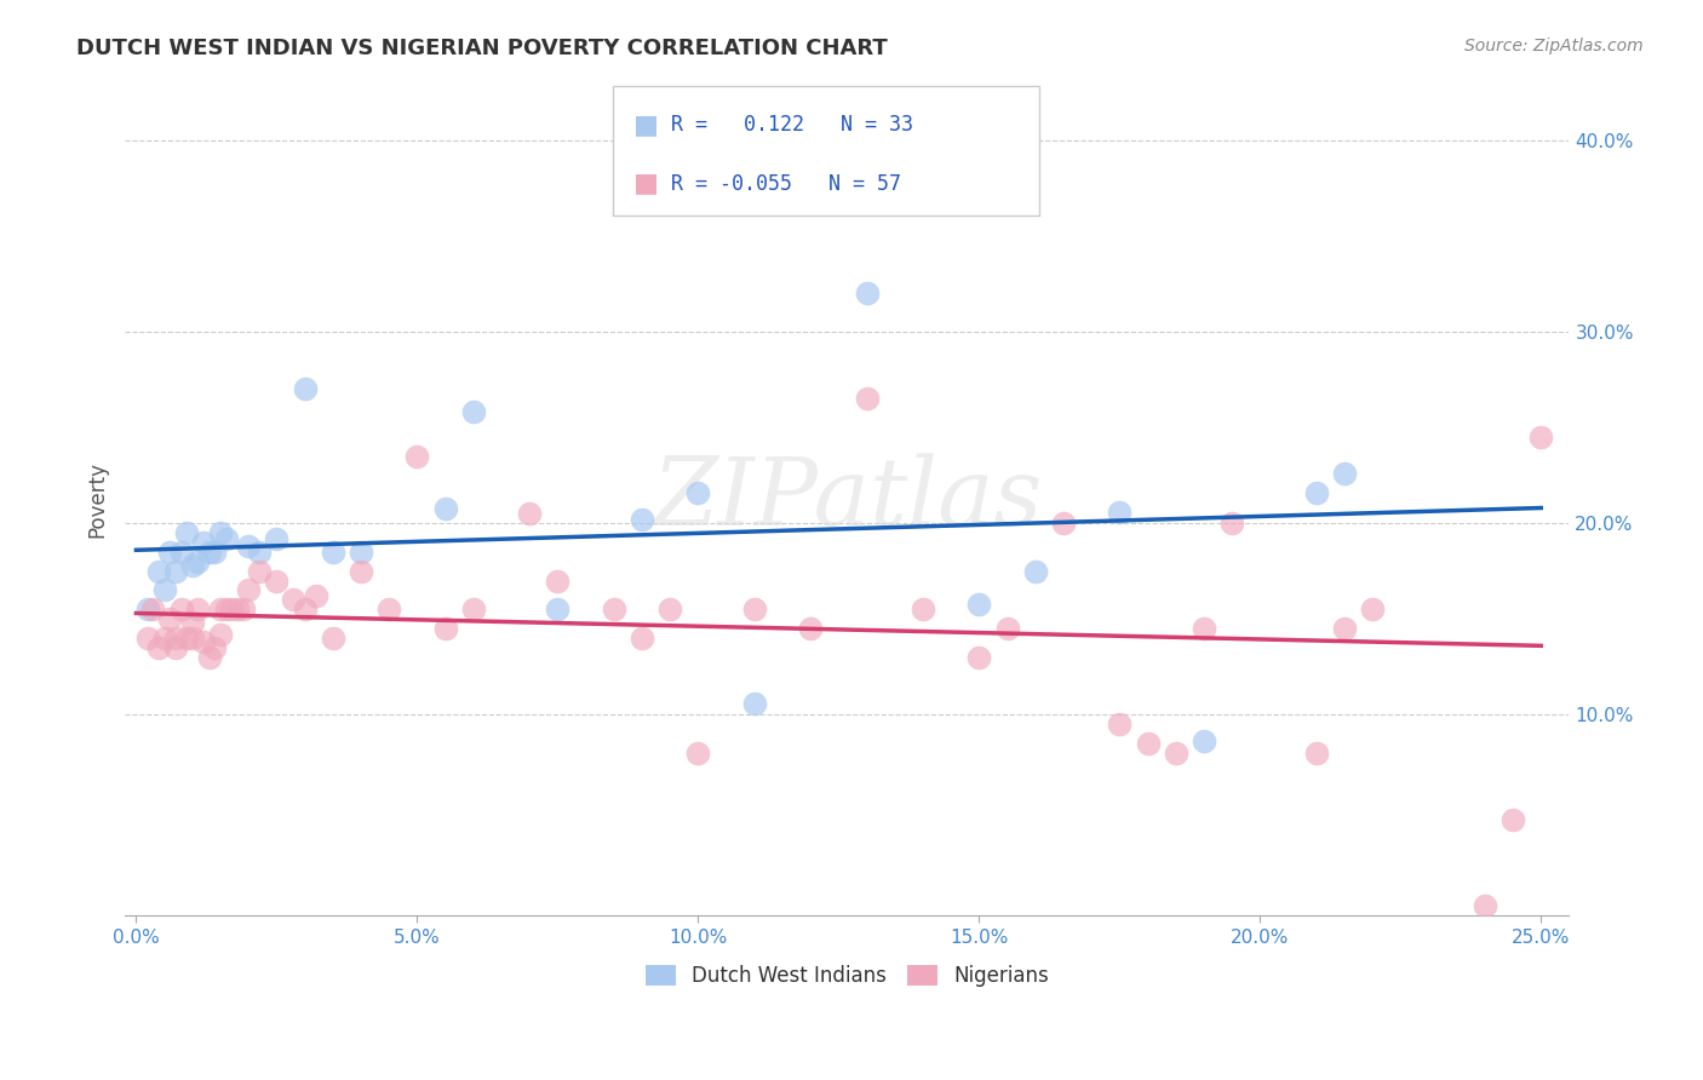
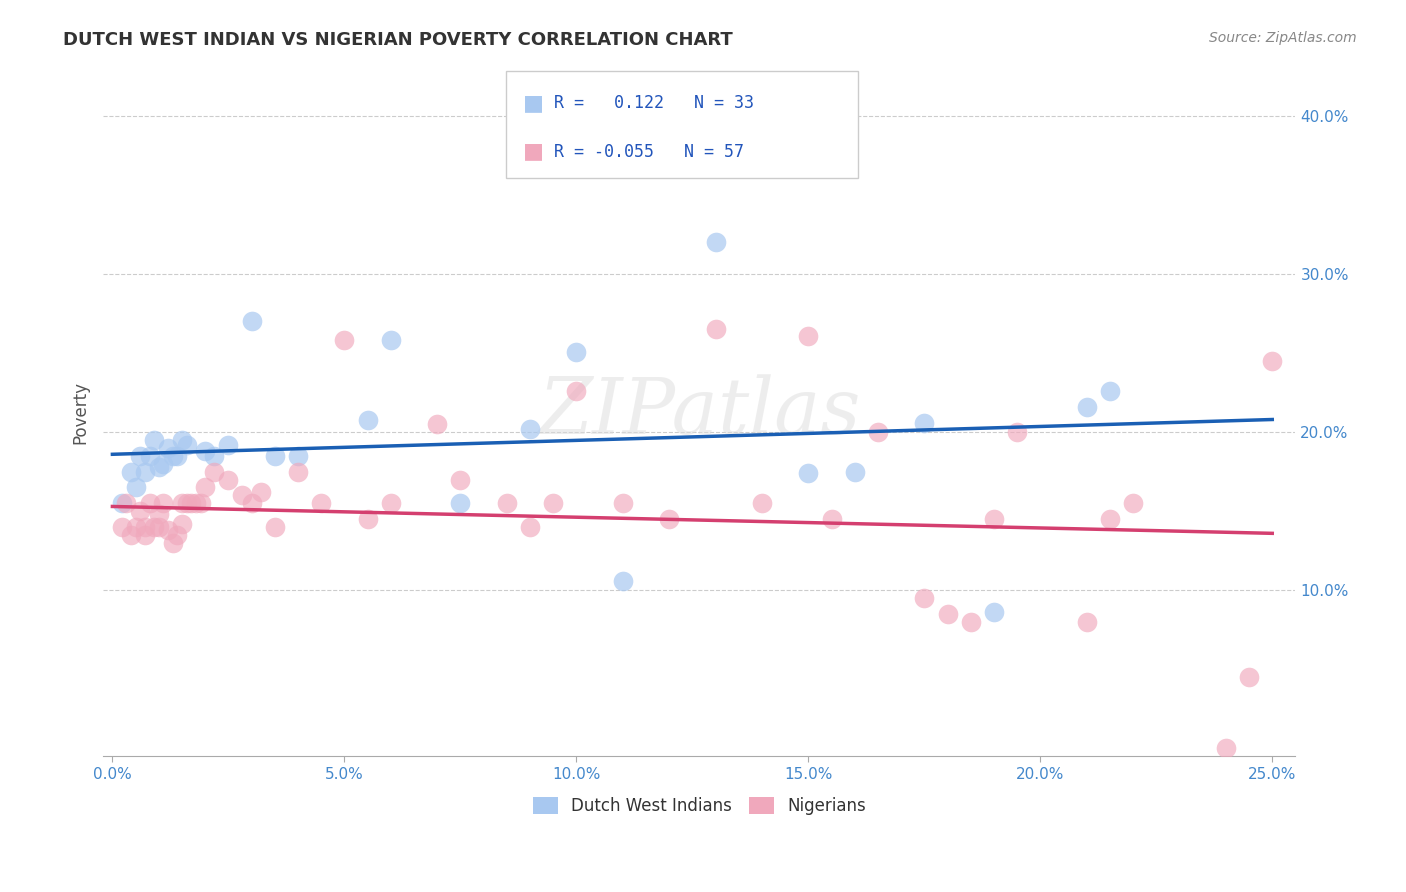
Nigerians/5.0%: 23.5% -> 25.8%
Dutch West Indians/10.0%: 21.6% -> 25.1%
Nigerians/10.0%: 8.0% -> 22.6%
Dutch West Indians/15.0%: 15.8% -> 17.4%
Nigerians/15.0%: 13.0% -> 26.1%
